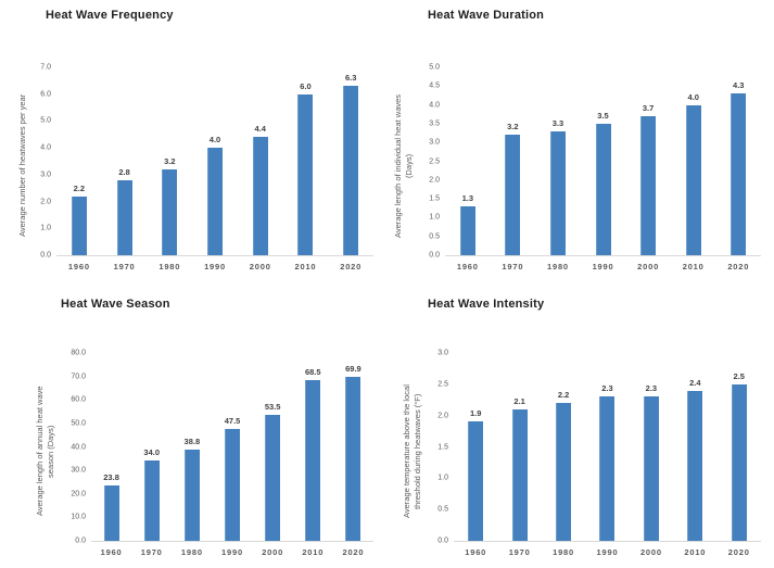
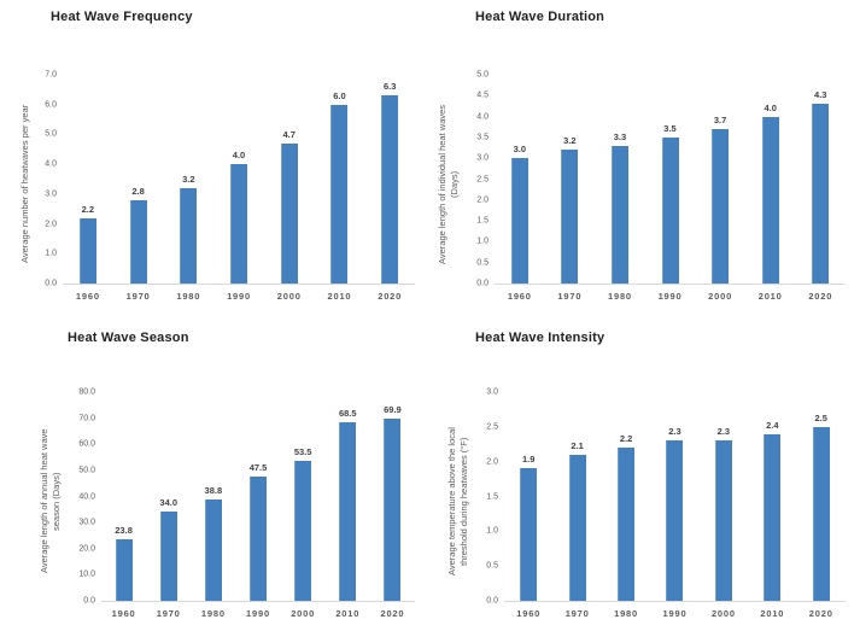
Heat Wave Frequency/2000: 4.4 -> 4.7
Heat Wave Duration/1960: 1.3 -> 3.0
